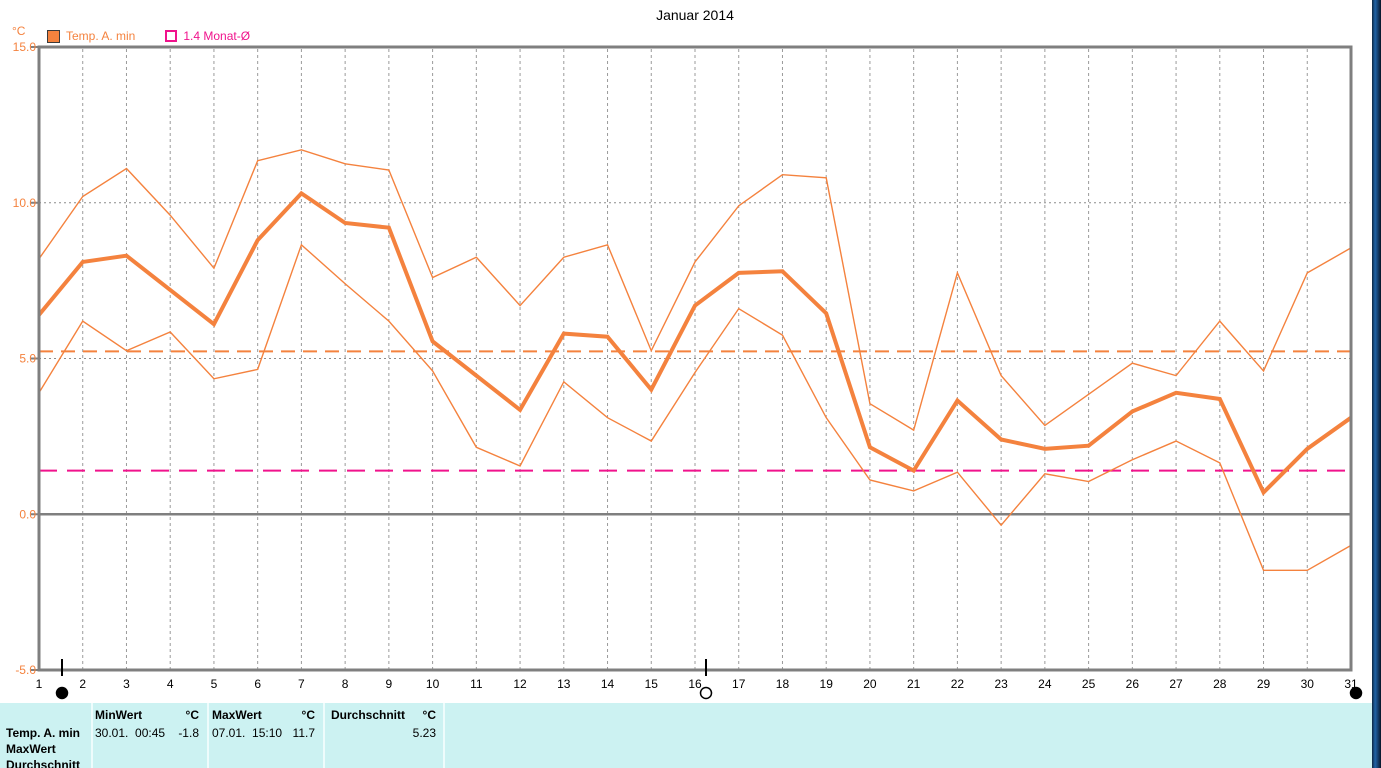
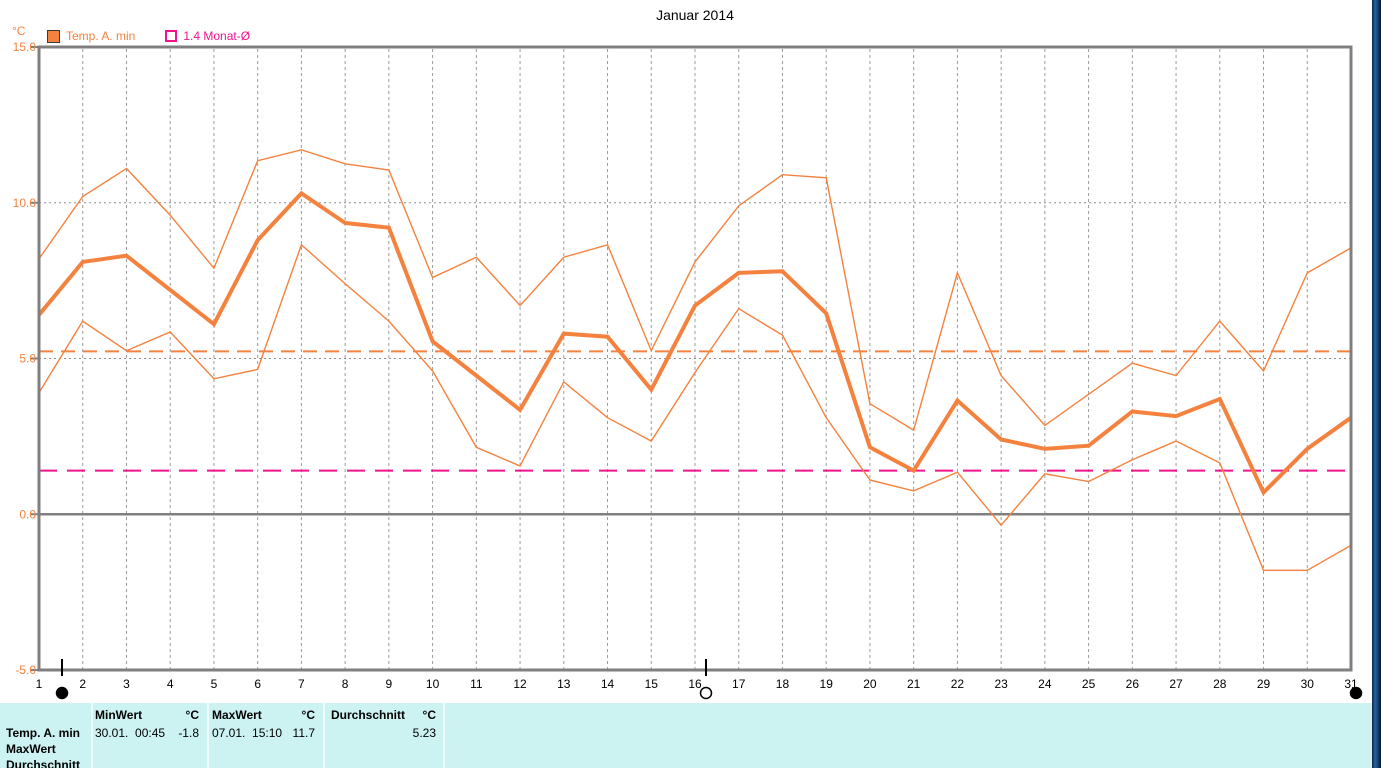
Temp. A. min/27: 3.9 -> 3.1
